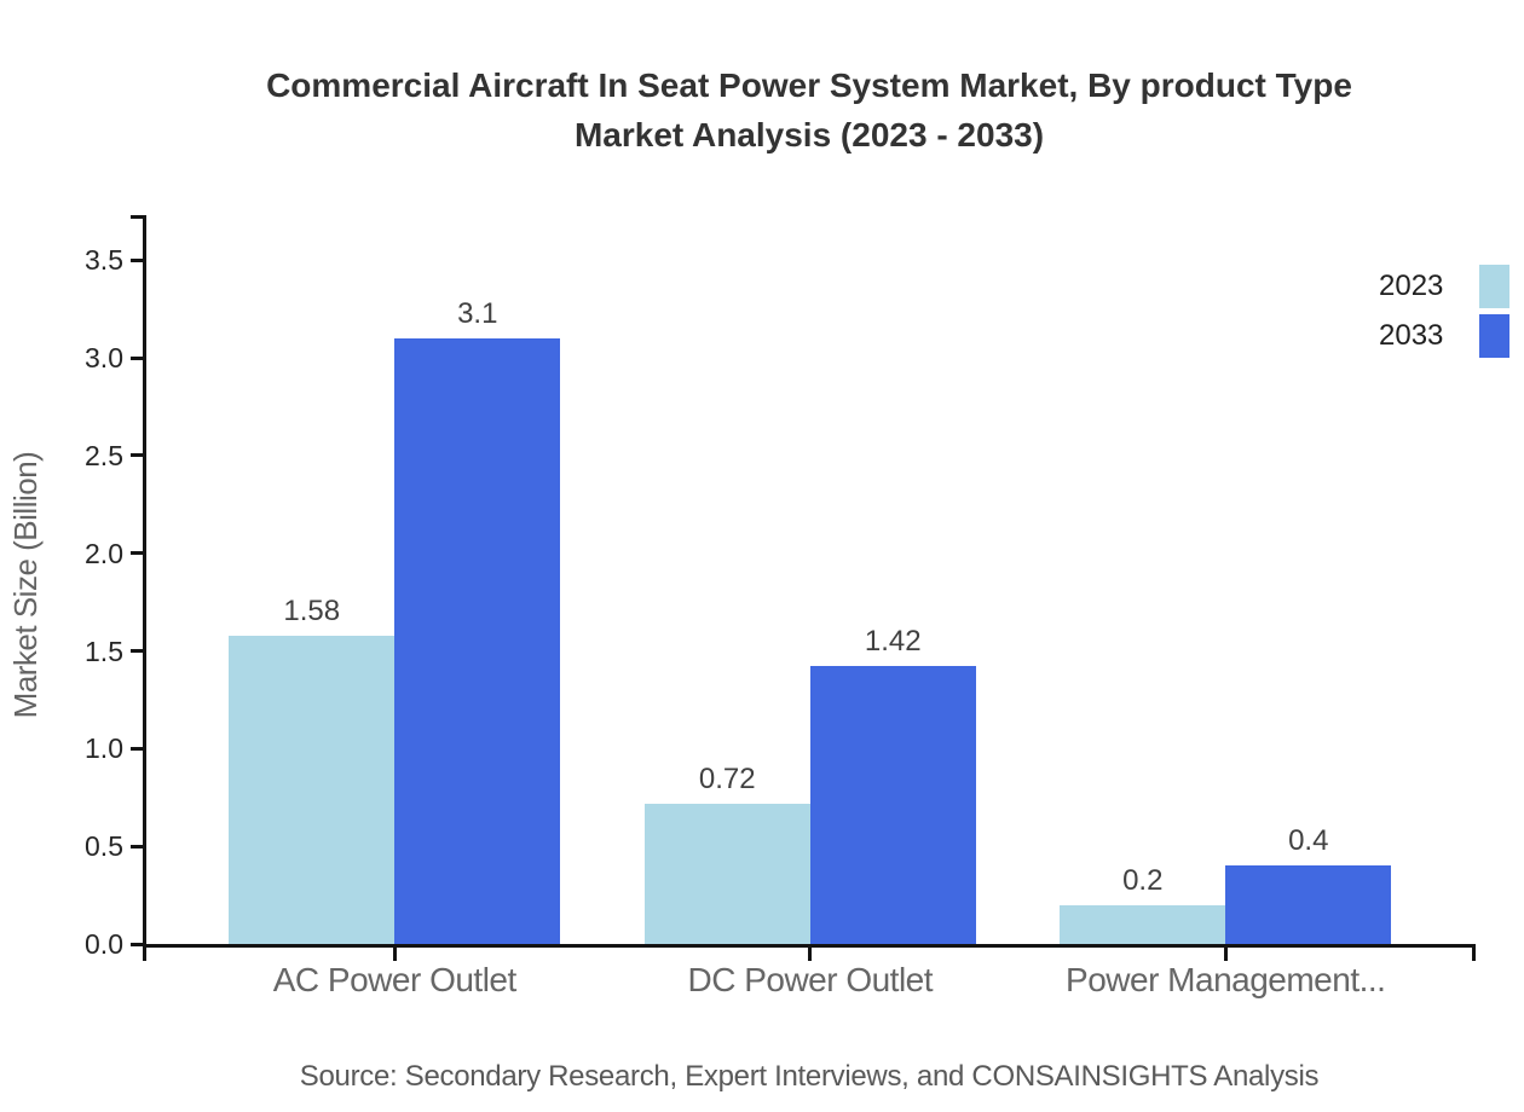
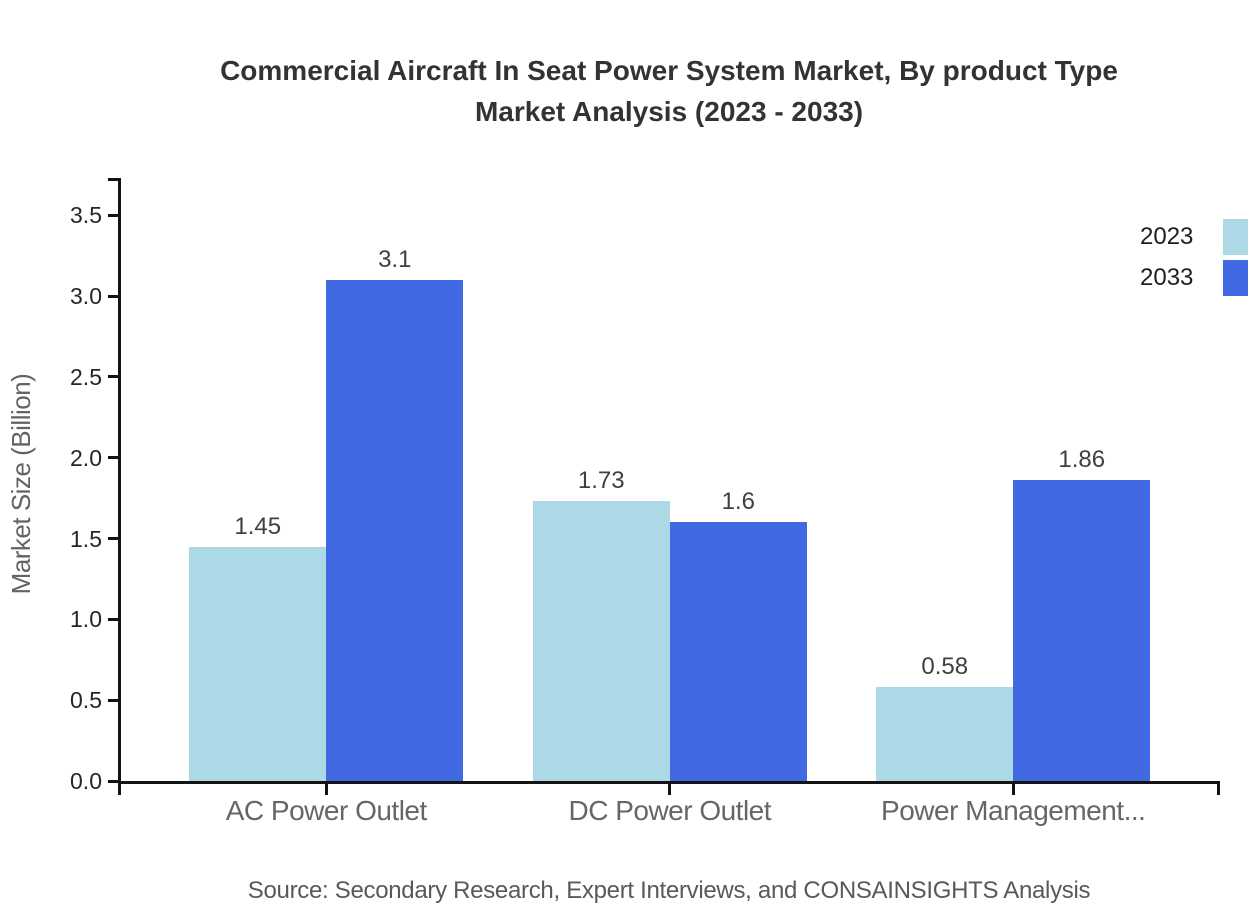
2023/AC Power Outlet: 1.58 -> 1.45
2023/DC Power Outlet: 0.72 -> 1.73
2033/DC Power Outlet: 1.42 -> 1.6
2023/Power Management...: 0.2 -> 0.58
2033/Power Management...: 0.4 -> 1.86
